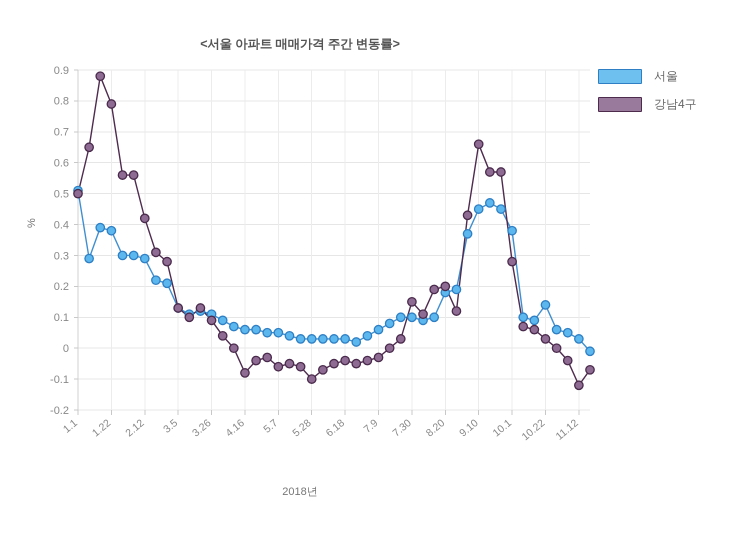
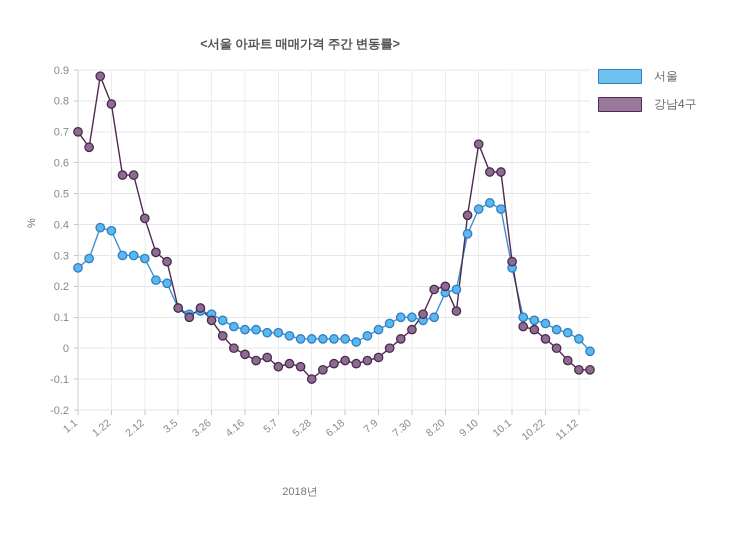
서울/1.1: 0.51 -> 0.26
강남4구/1.1: 0.50 -> 0.70
강남4구/4.16: -0.08 -> -0.02
강남4구/7.30: 0.15 -> 0.06
서울/10.1: 0.38 -> 0.26
서울/10.22: 0.14 -> 0.08
강남4구/11.12: -0.12 -> -0.07
